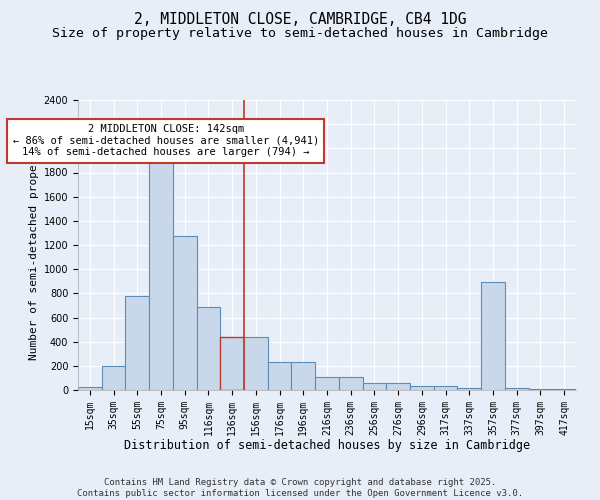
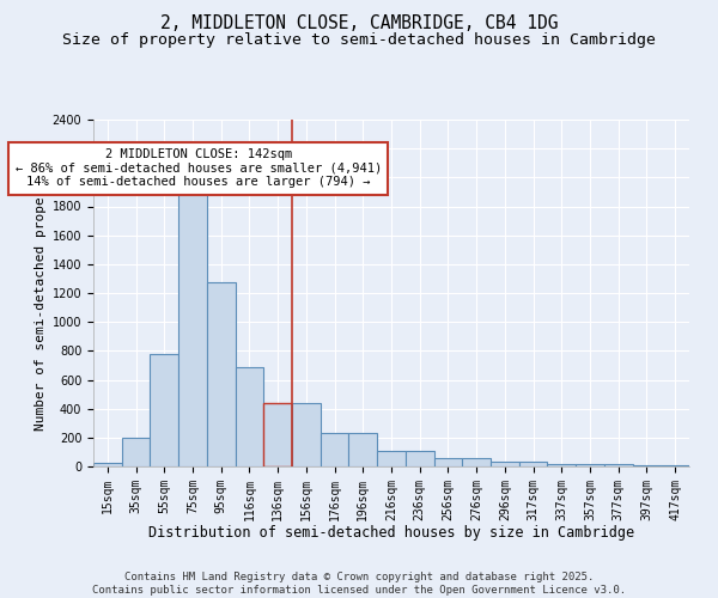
357sqm: 890 -> 20
